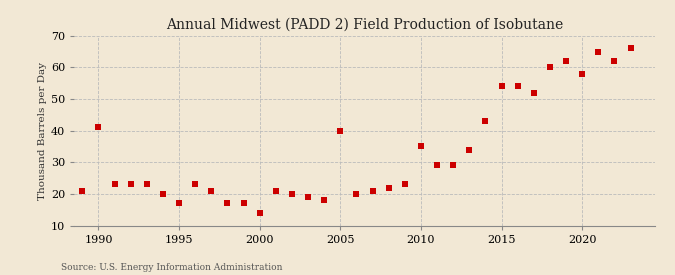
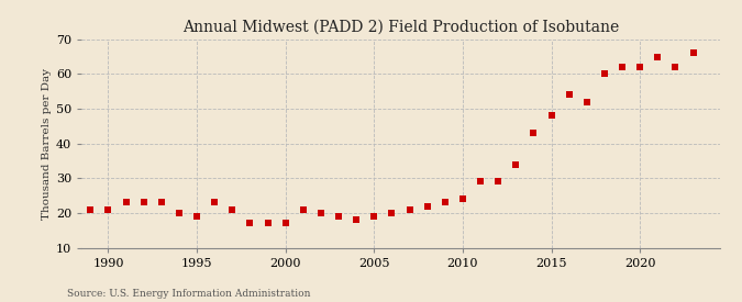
1990: 41 -> 21
1995: 17 -> 19
2000: 14 -> 17
2005: 40 -> 19
2010: 35 -> 24
2015: 54 -> 48
2020: 58 -> 62
